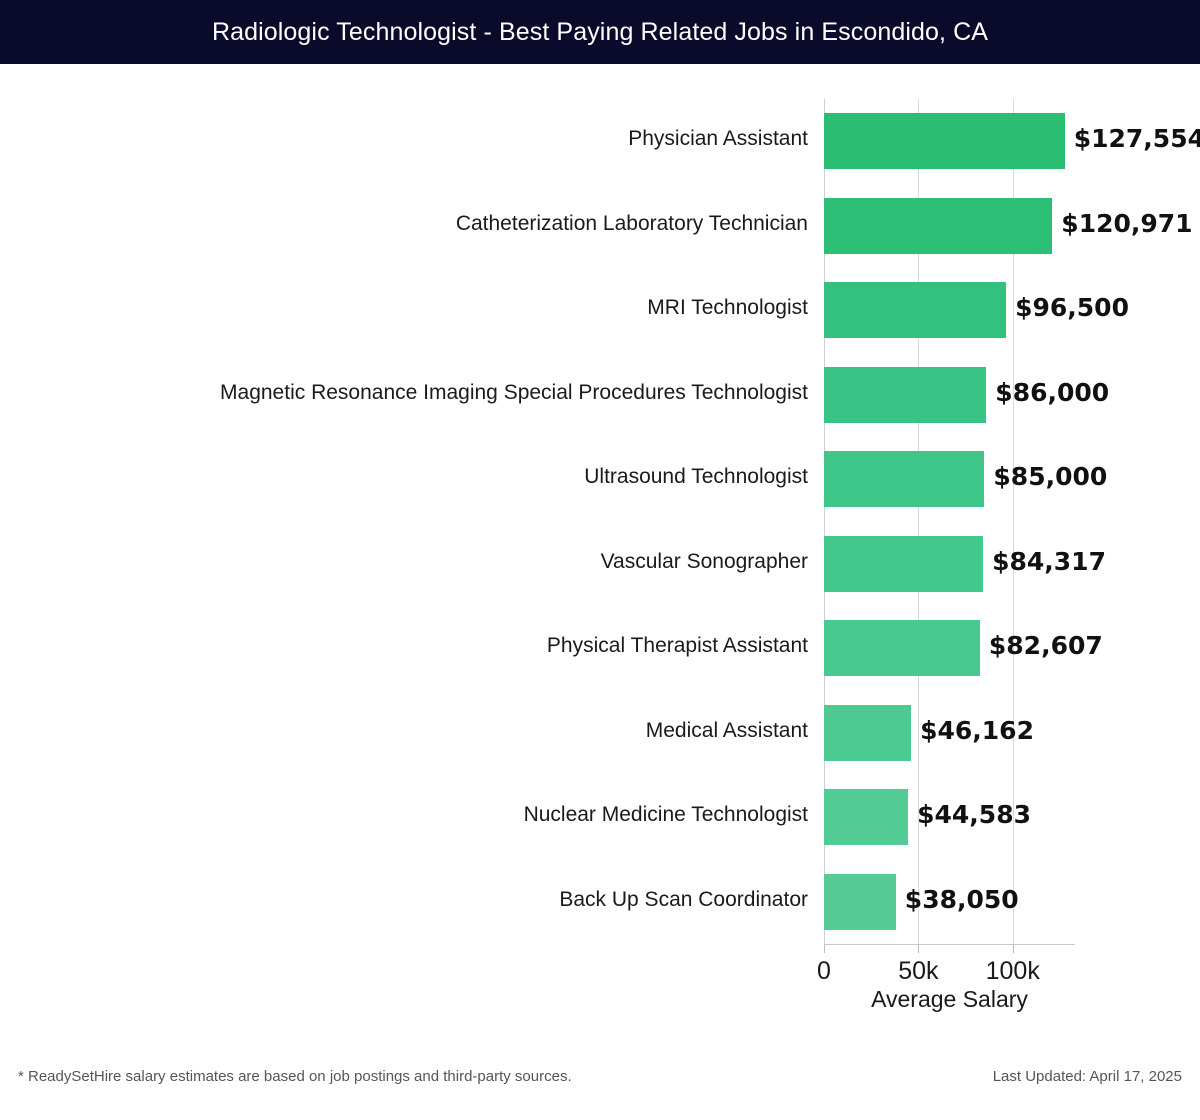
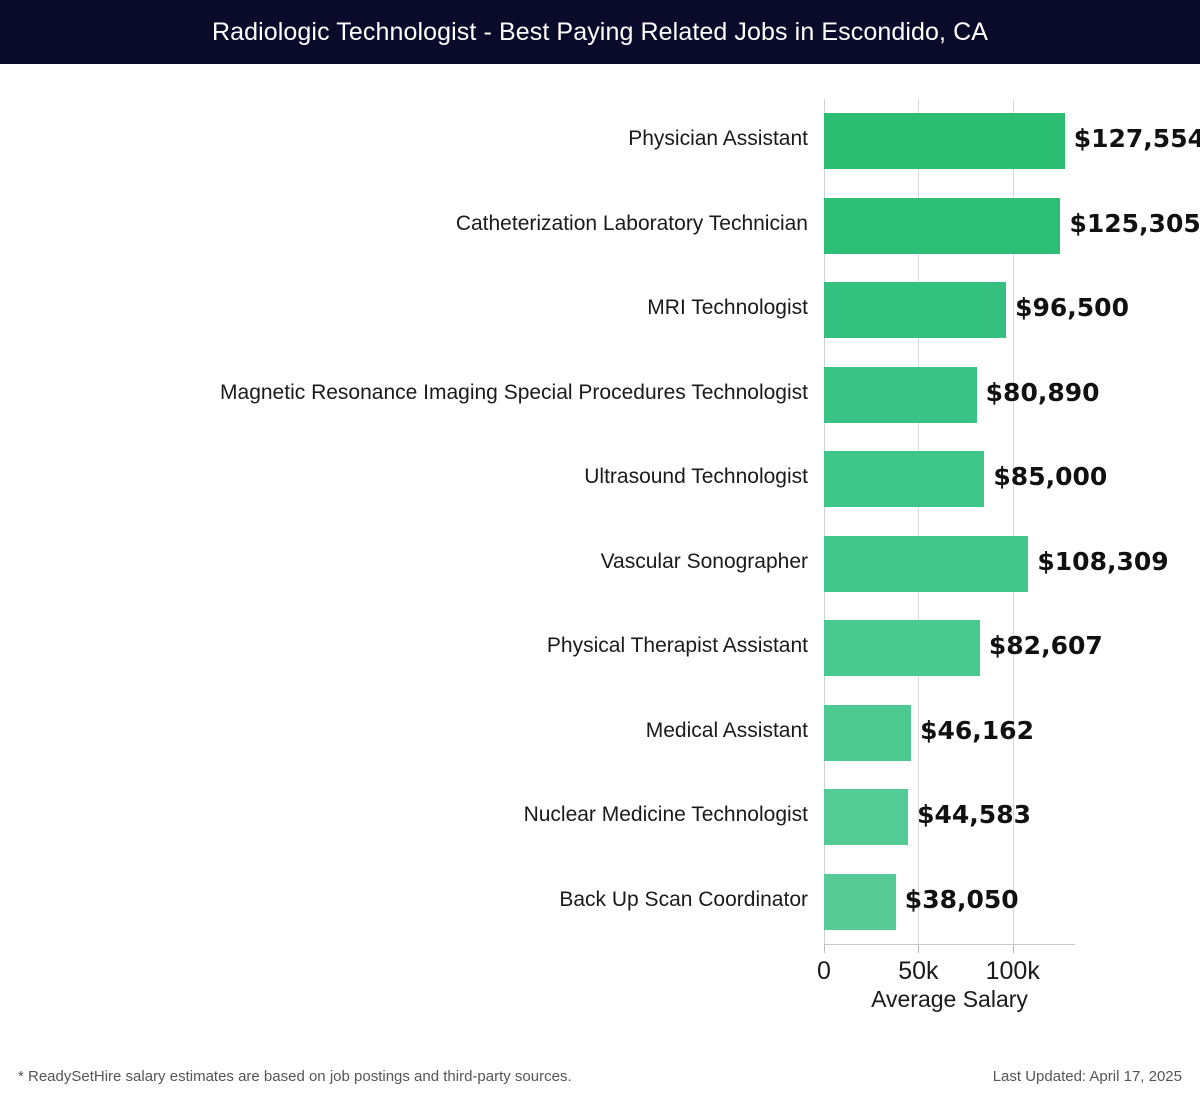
Catheterization Laboratory Technician: $120,971 -> $125,305
Magnetic Resonance Imaging Special Procedures Technologist: $86,000 -> $80,890
Vascular Sonographer: $84,317 -> $108,309
